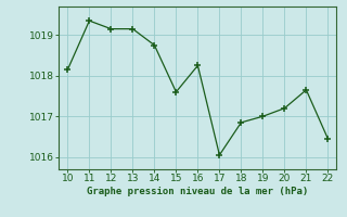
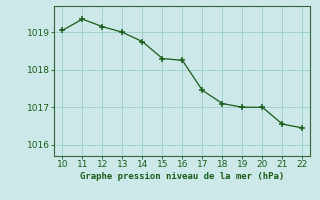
10: 1018.15 -> 1019.05
13: 1019.15 -> 1019.00
15: 1017.60 -> 1018.30
17: 1016.05 -> 1017.45
18: 1016.85 -> 1017.10
20: 1017.20 -> 1017.00
21: 1017.65 -> 1016.55
